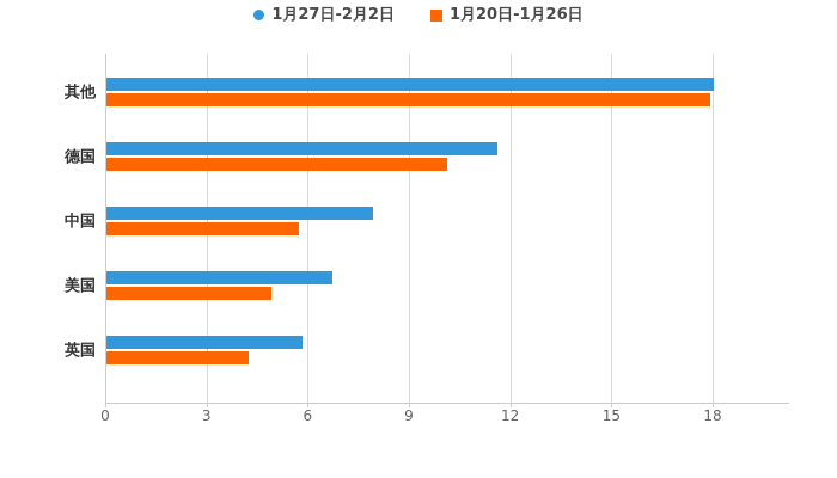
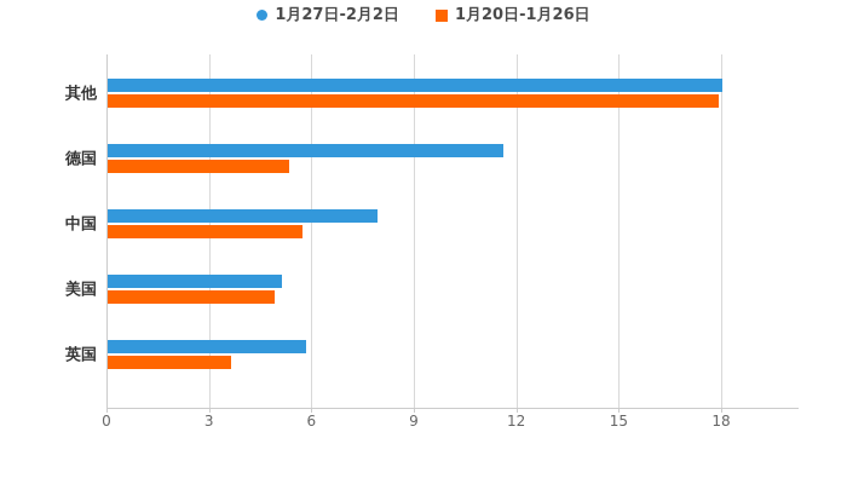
1月20日-1月26日/德国: 10.1 -> 5.3
1月27日-2月2日/美国: 6.7 -> 5.1
1月20日-1月26日/英国: 4.2 -> 3.6
